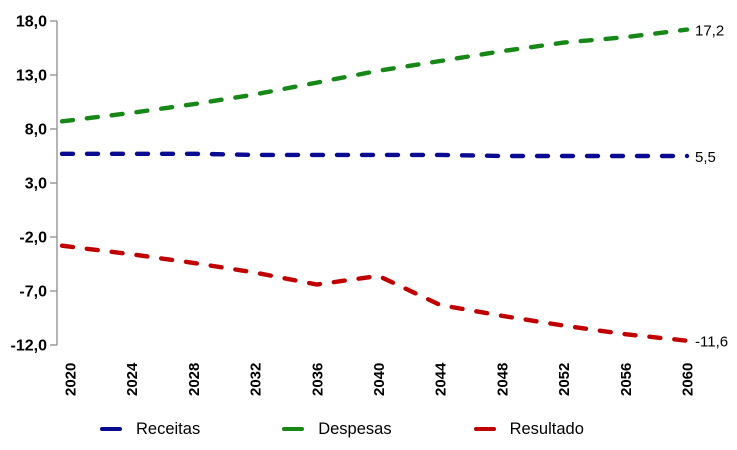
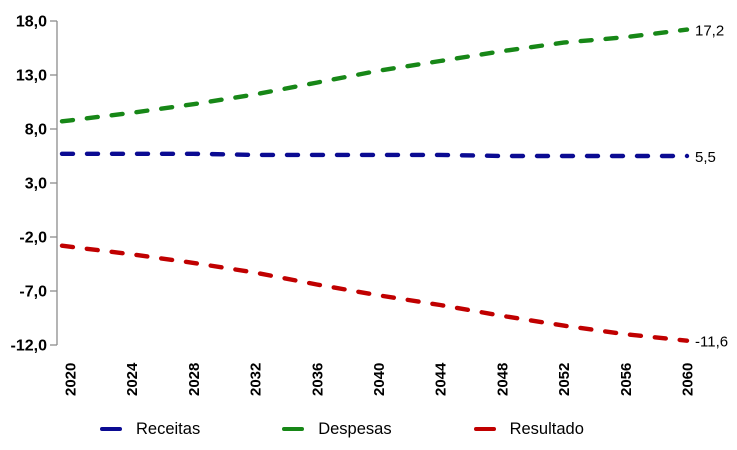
Resultado/2040: -5,6 -> -7,4
